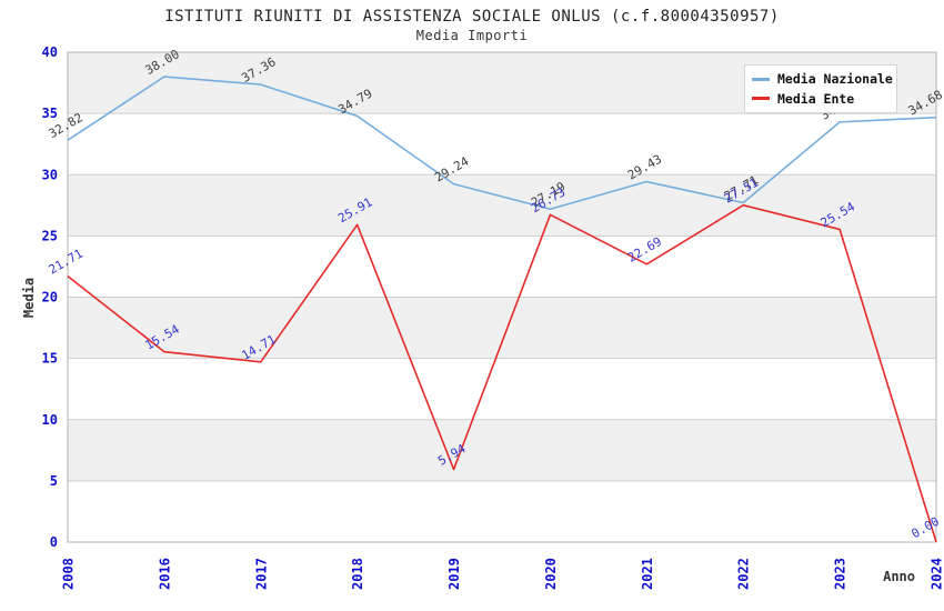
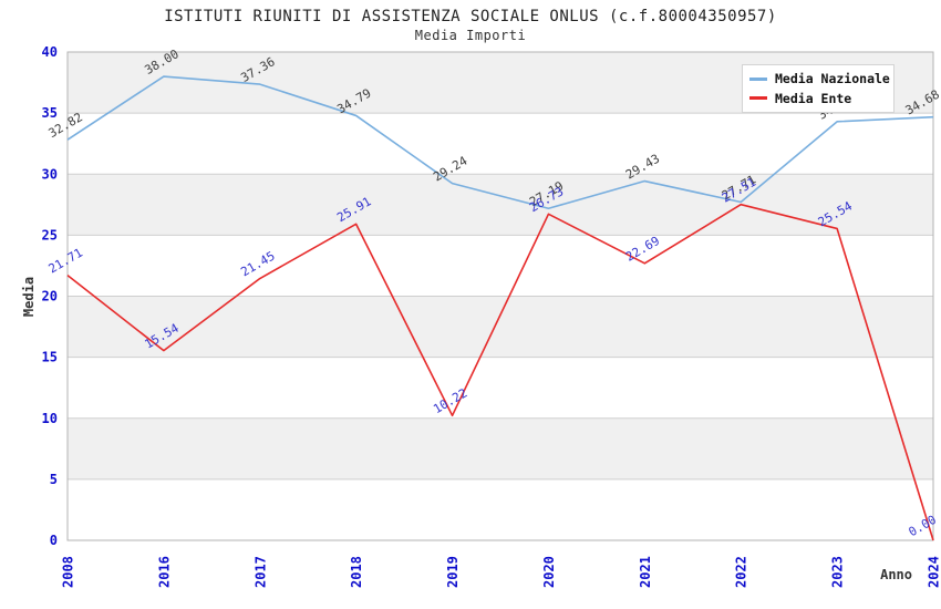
Media Ente/2017: 14.71 -> 21.45
Media Ente/2019: 5.94 -> 10.22
